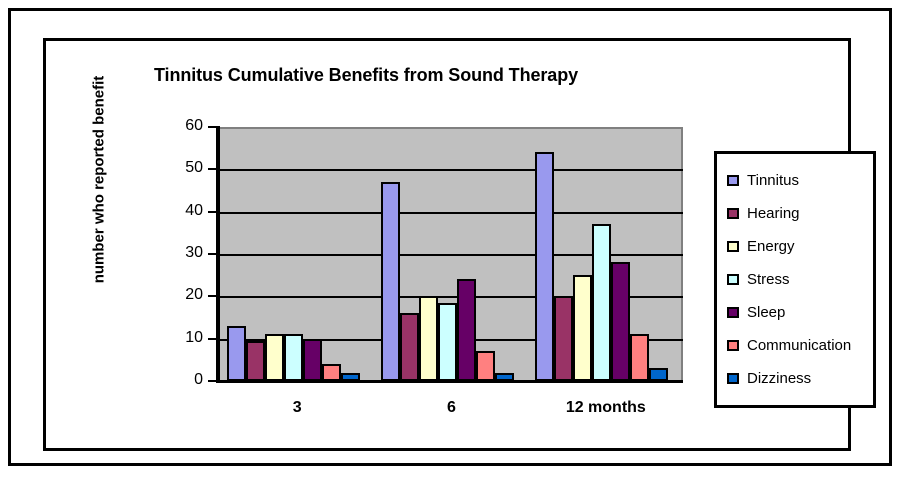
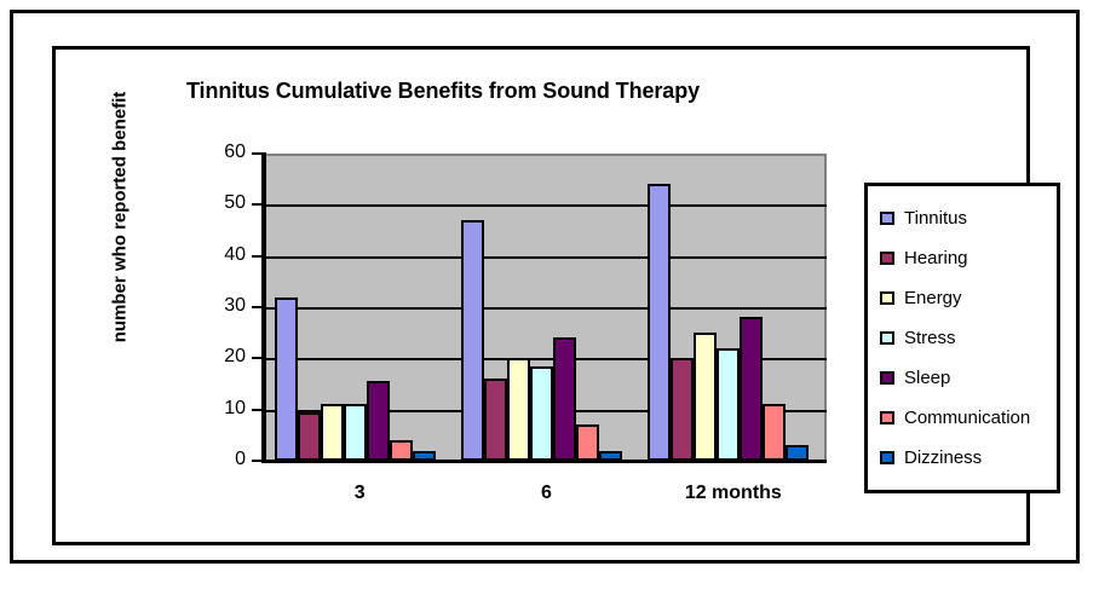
Tinnitus/3: 13 -> 32
Sleep/3: 10 -> 16
Stress/12 months: 37 -> 22
